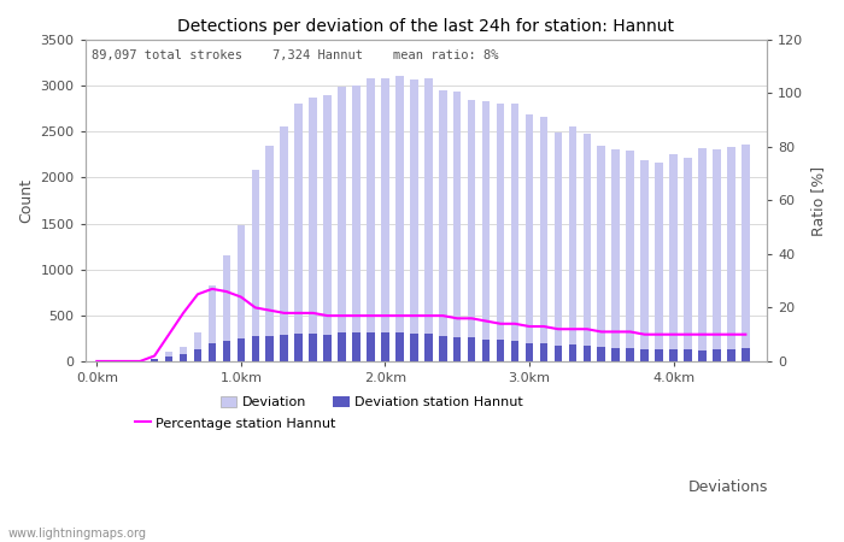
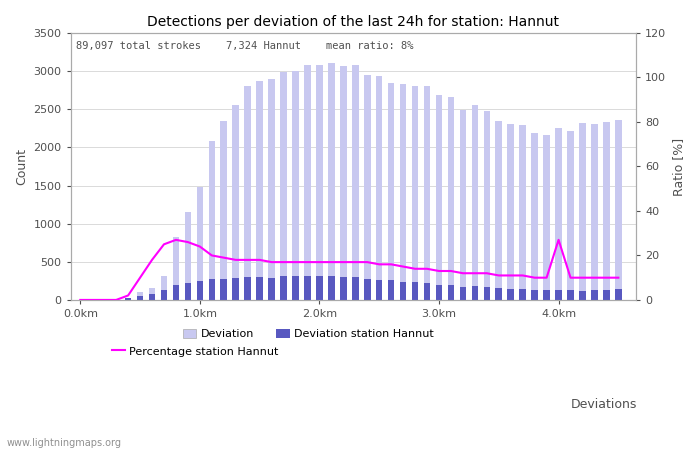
Percentage station Hannut/4.0km: 10 -> 27
